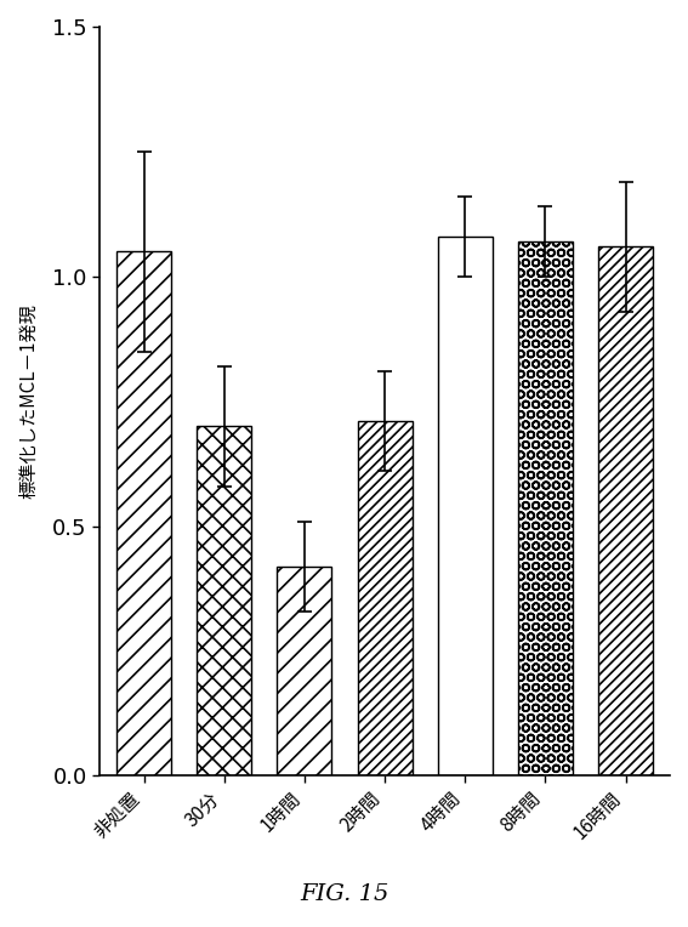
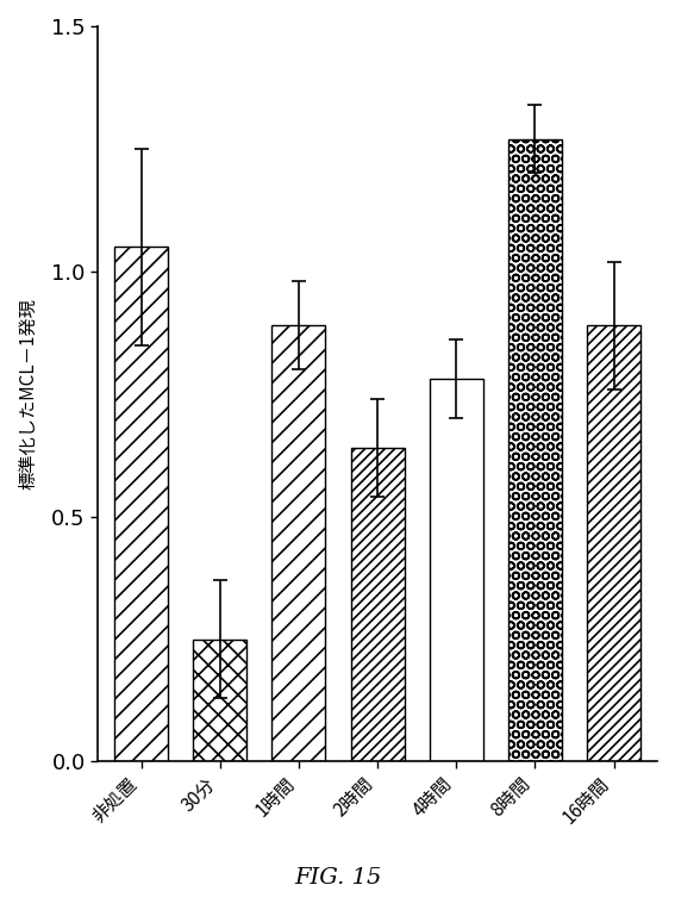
30分: 0.70 -> 0.25
1時間: 0.42 -> 0.89
2時間: 0.71 -> 0.64
4時間: 1.08 -> 0.78
8時間: 1.07 -> 1.27
16時間: 1.06 -> 0.89
